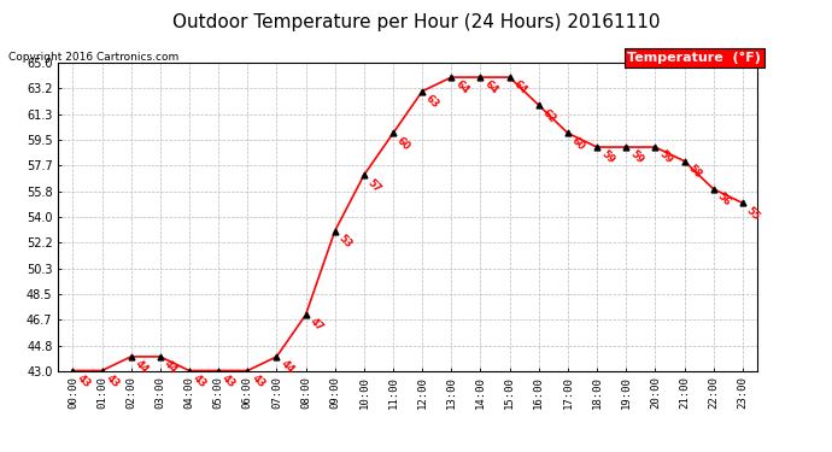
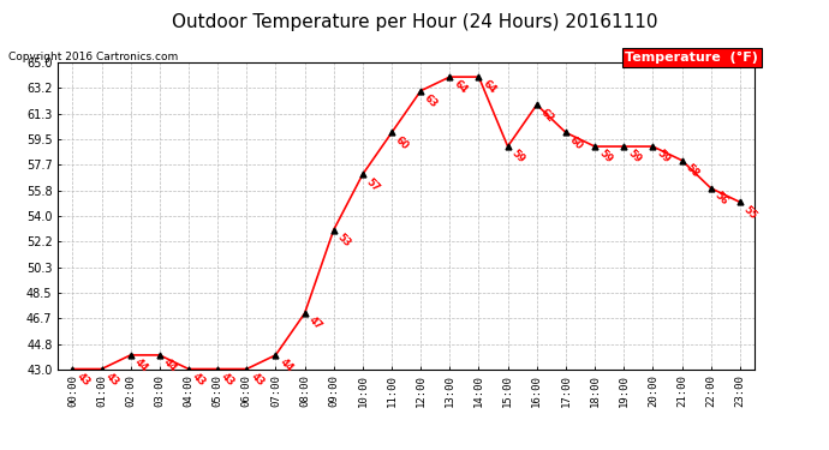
15:00: 64 -> 59
